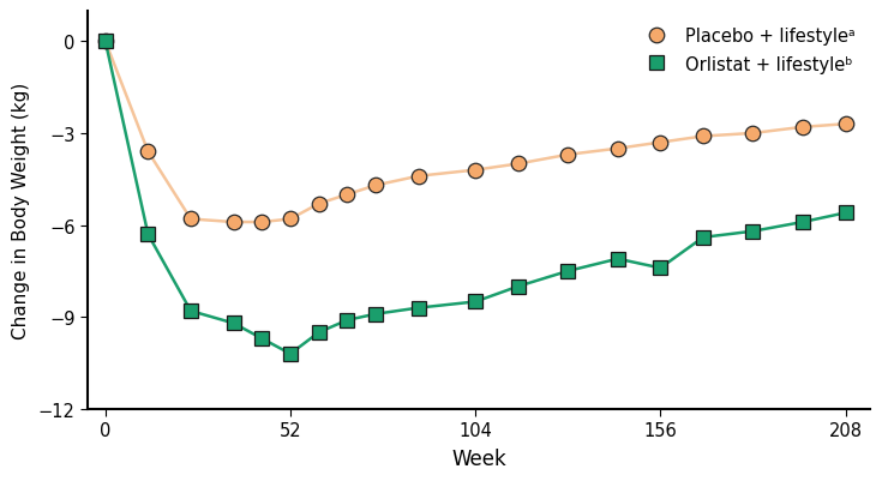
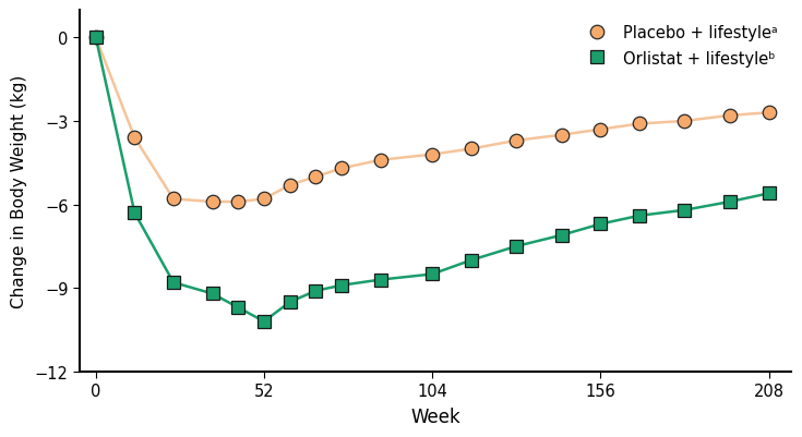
Orlistat + lifestyleᵇ/156: -7.4 -> -6.7
